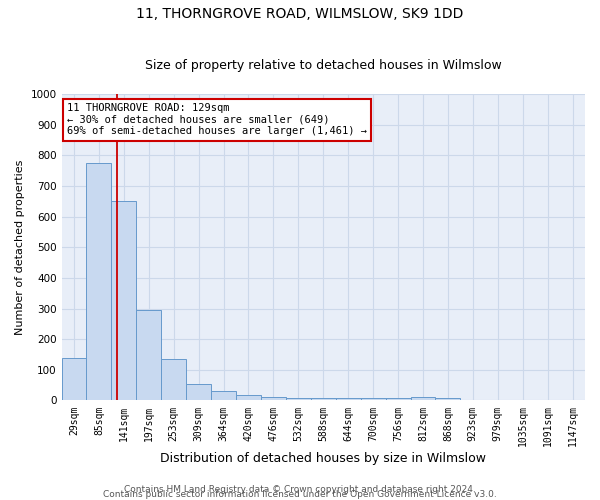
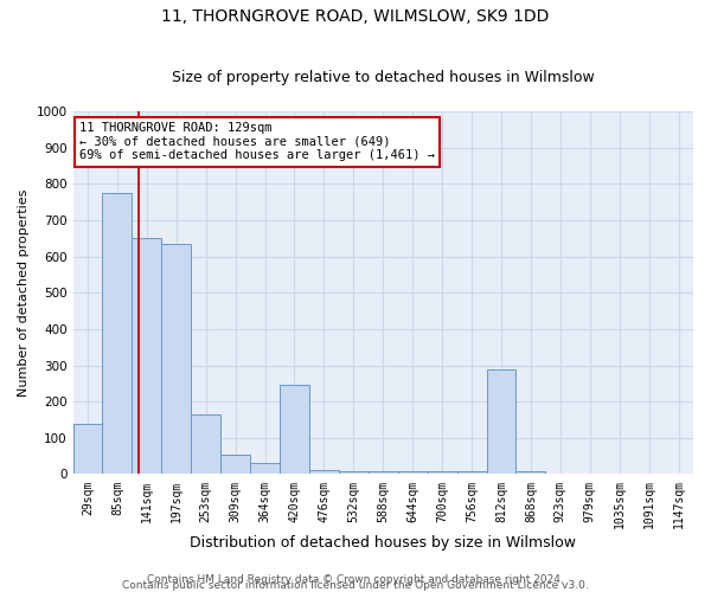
197sqm: 295 -> 635
253sqm: 135 -> 165
420sqm: 18 -> 245
812sqm: 10 -> 290
